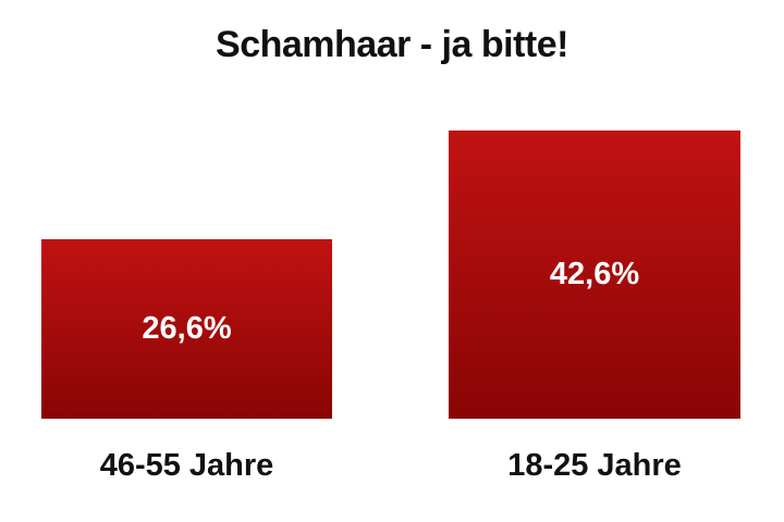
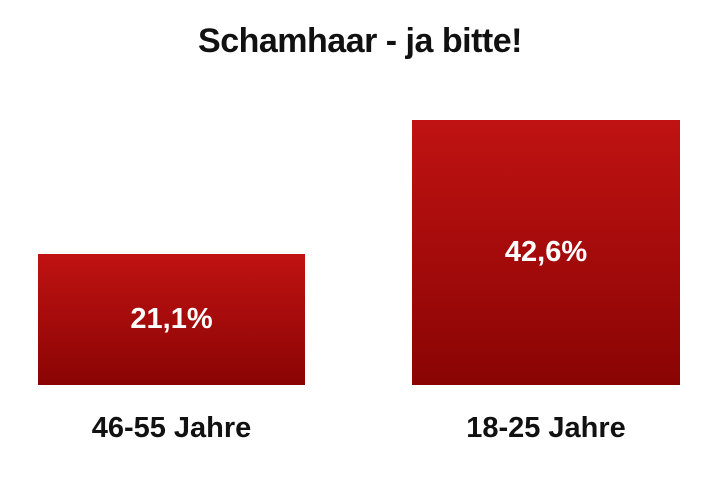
46-55 Jahre: 26,6% -> 21,1%
